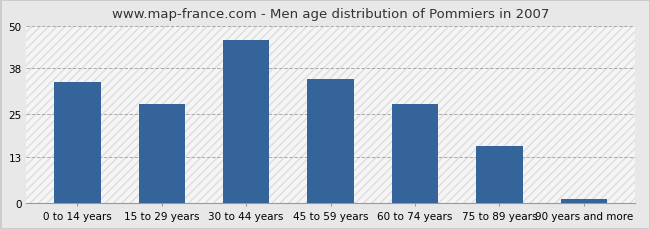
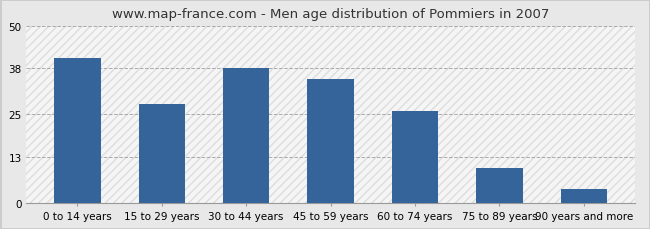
0 to 14 years: 34 -> 41
30 to 44 years: 46 -> 38
60 to 74 years: 28 -> 26
75 to 89 years: 16 -> 10
90 years and more: 1 -> 4
